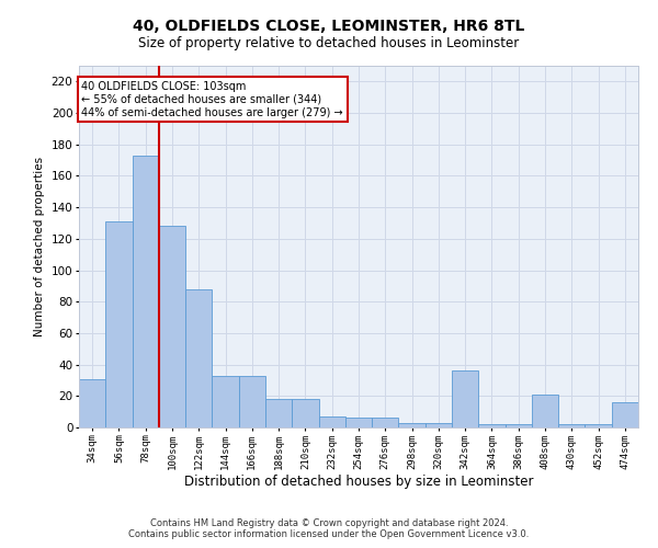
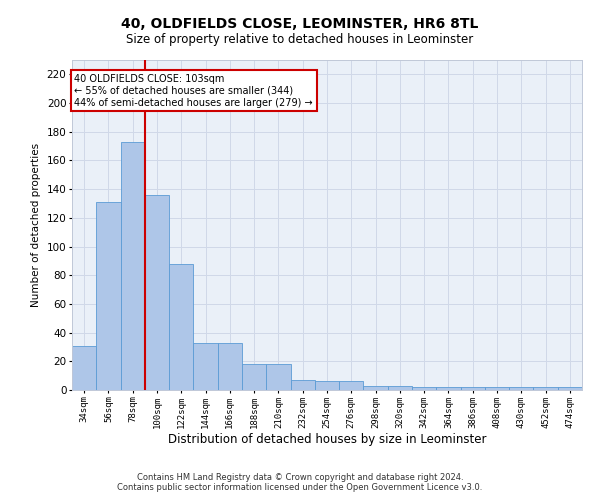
100sqm: 128 -> 136
342sqm: 36 -> 2
408sqm: 21 -> 2
474sqm: 16 -> 2
